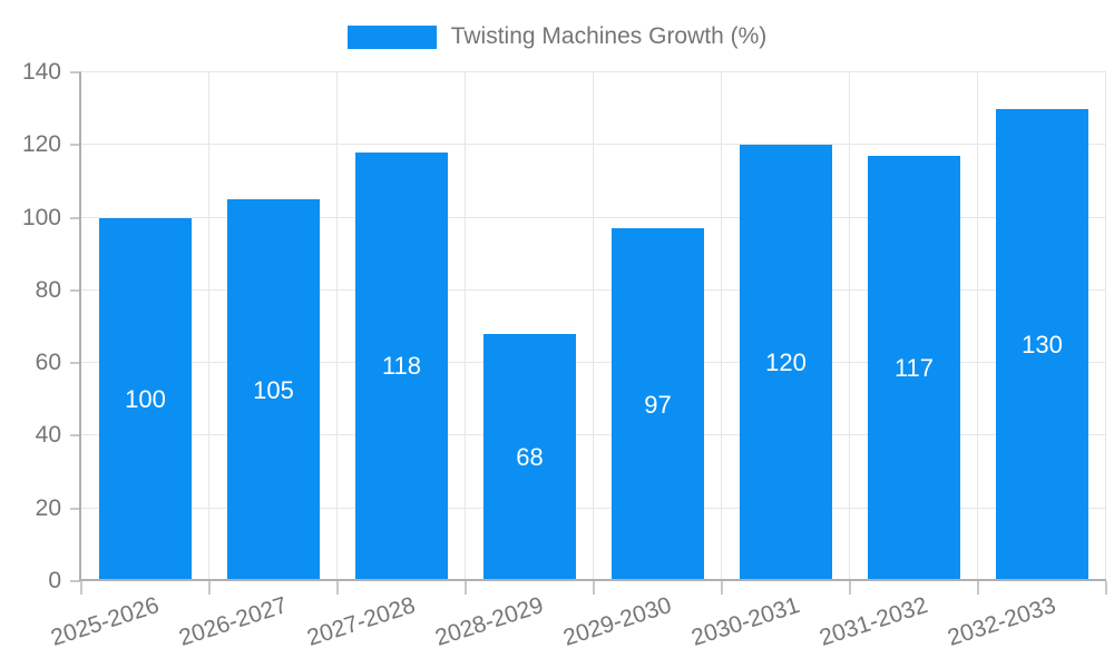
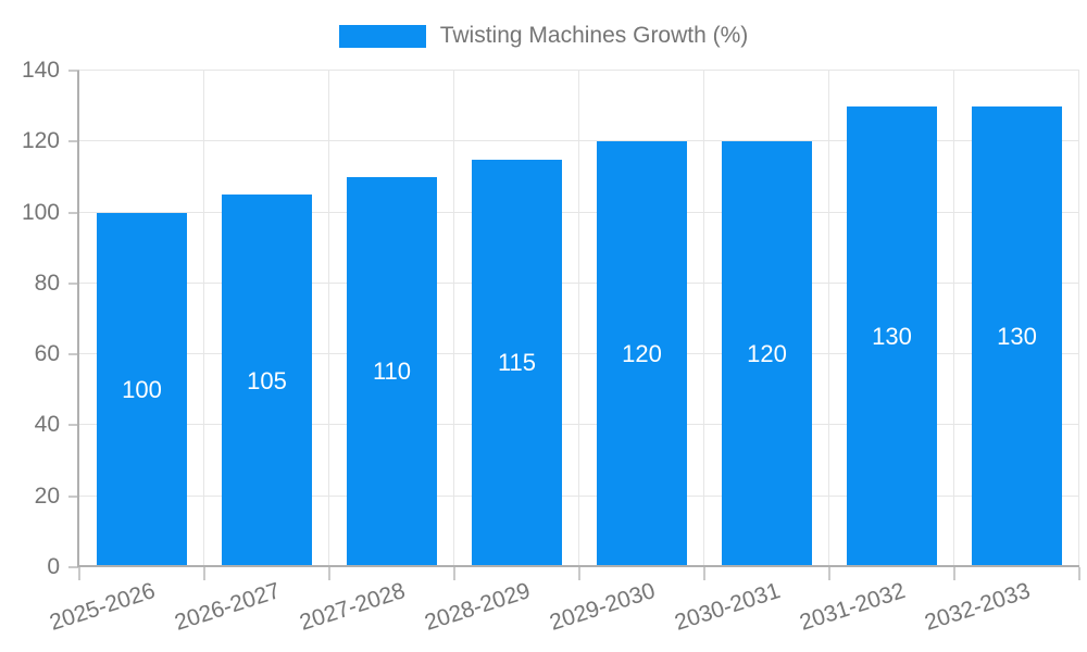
2027-2028: 118 -> 110
2028-2029: 68 -> 115
2029-2030: 97 -> 120
2031-2032: 117 -> 130
